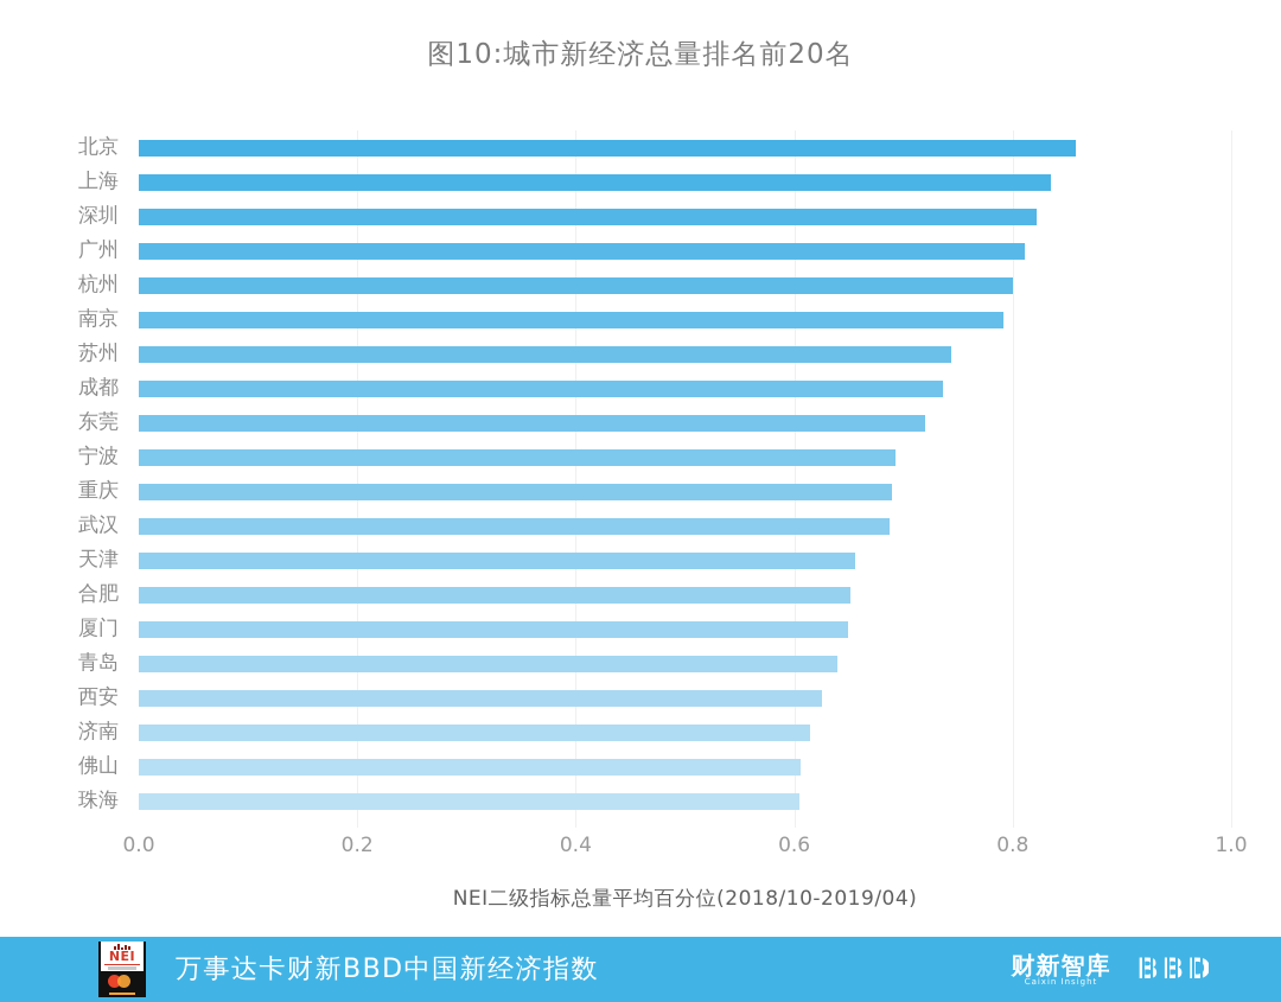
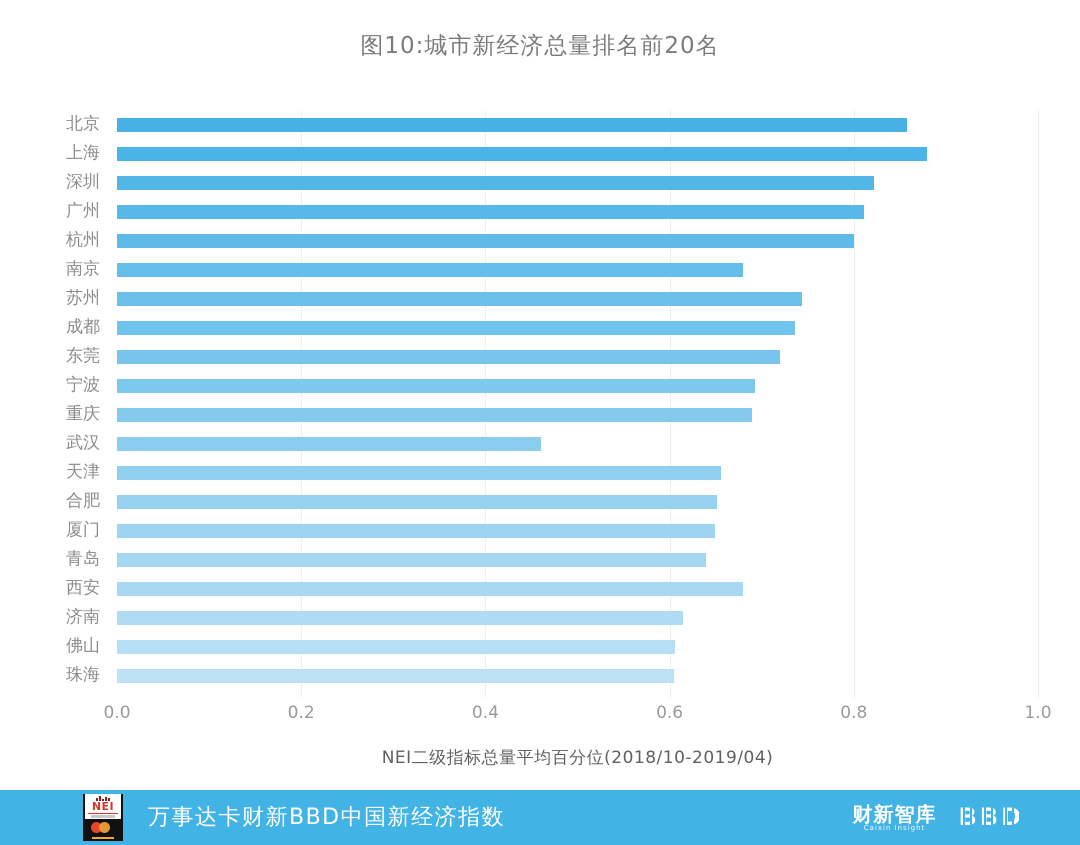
上海: 0.83 -> 0.88
南京: 0.79 -> 0.68
武汉: 0.69 -> 0.46
西安: 0.62 -> 0.68
